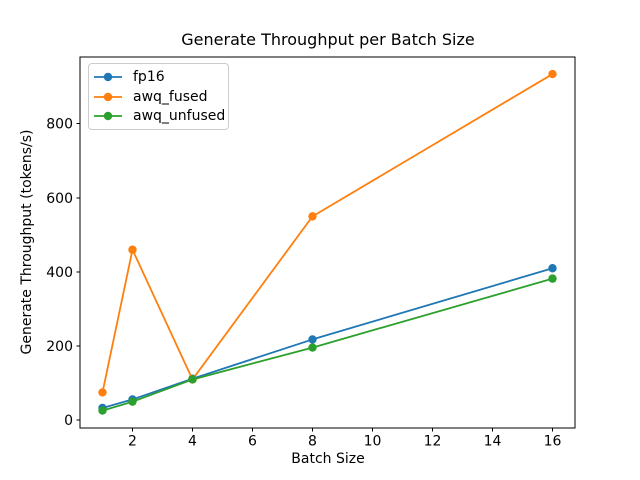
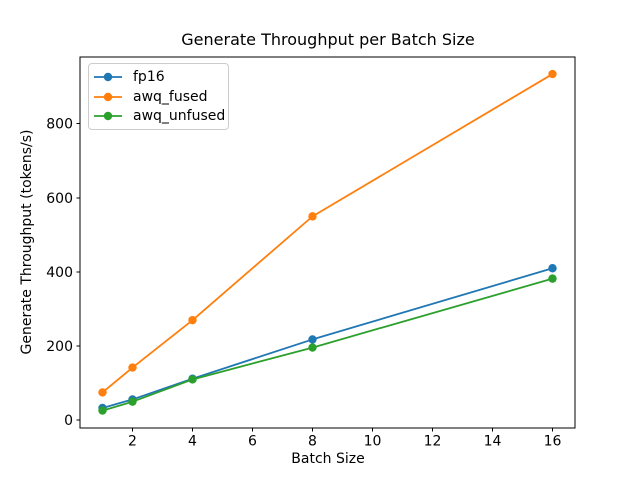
awq_fused/2: 460 -> 140
awq_fused/4: 110 -> 270
